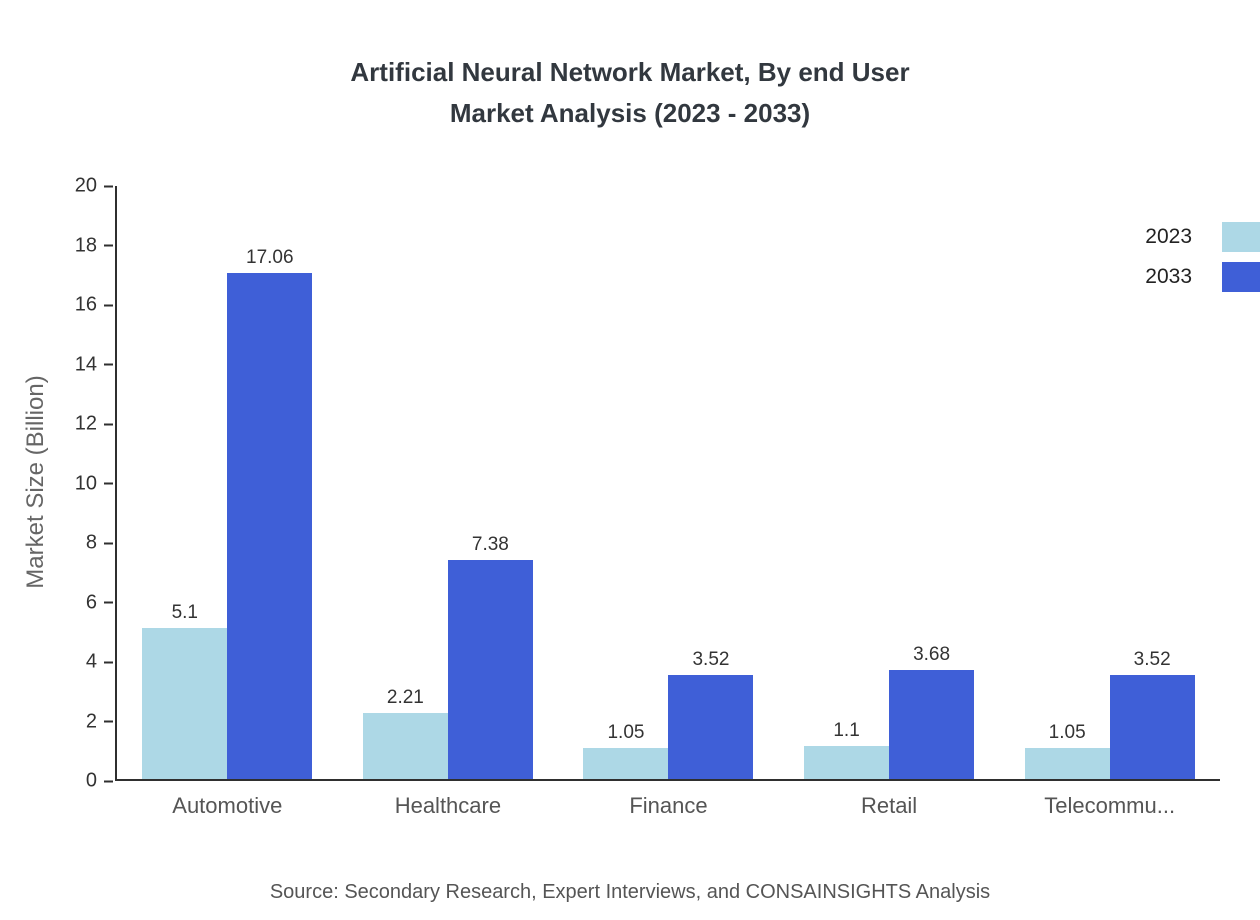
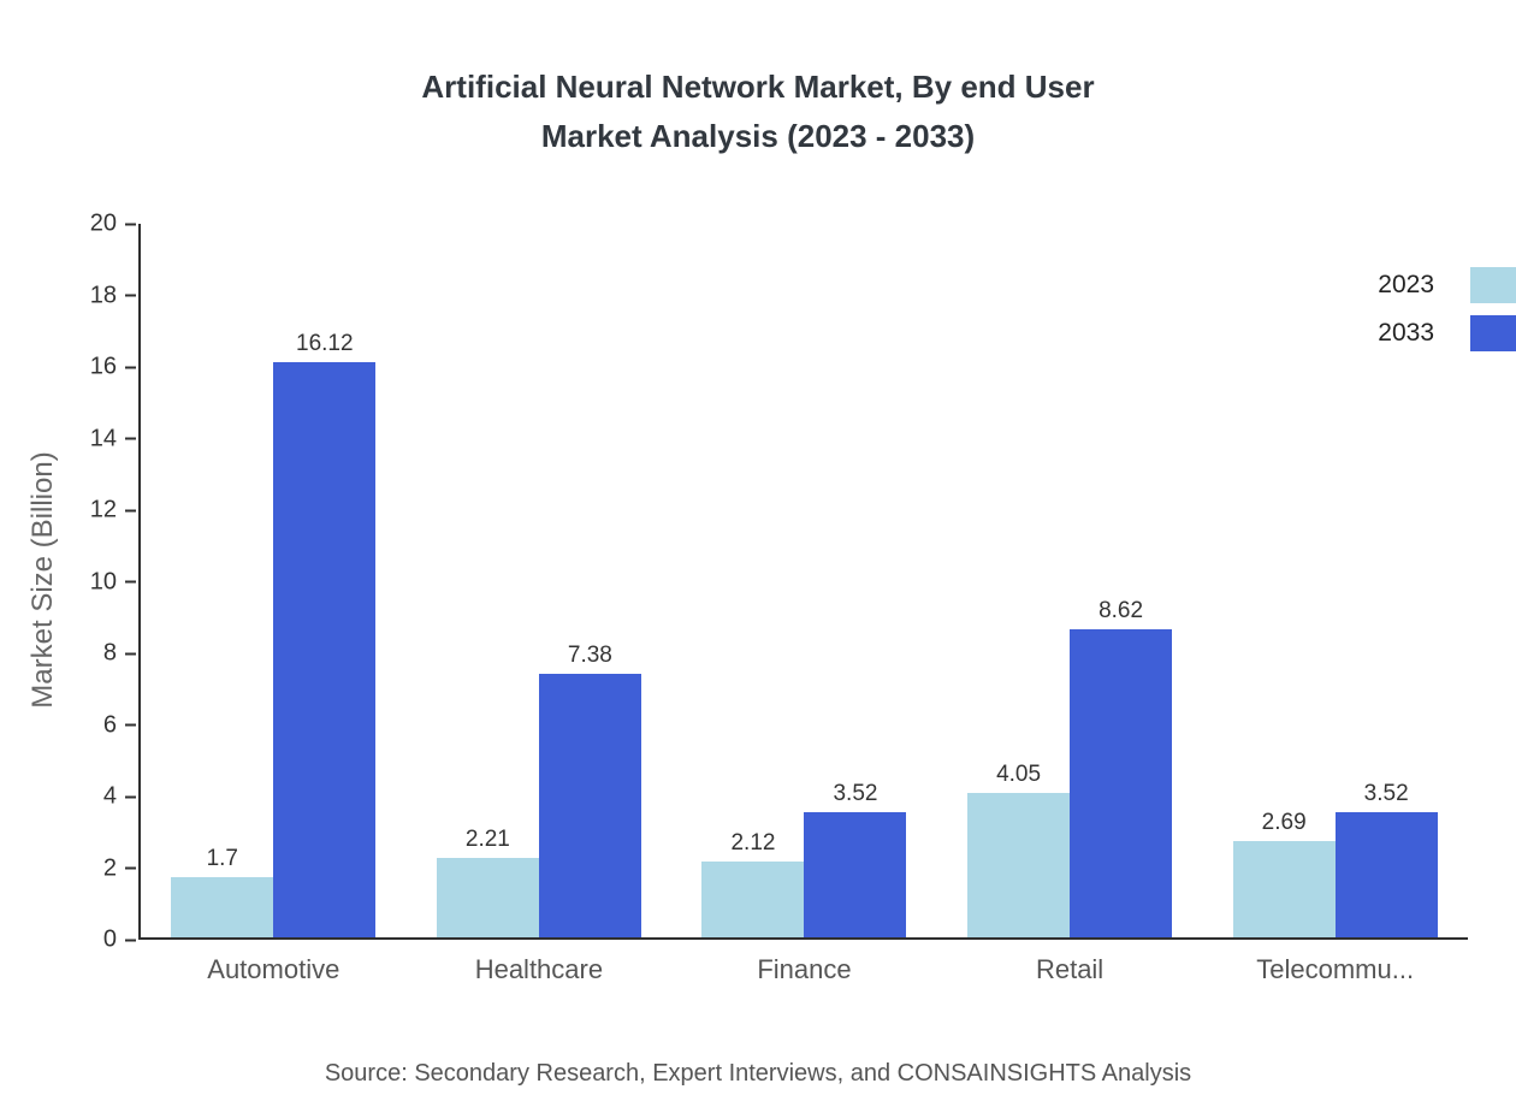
2023/Automotive: 5.1 -> 1.7
2033/Automotive: 17.06 -> 16.12
2023/Finance: 1.05 -> 2.12
2023/Retail: 1.1 -> 4.05
2033/Retail: 3.68 -> 8.62
2023/Telecommu...: 1.05 -> 2.69
